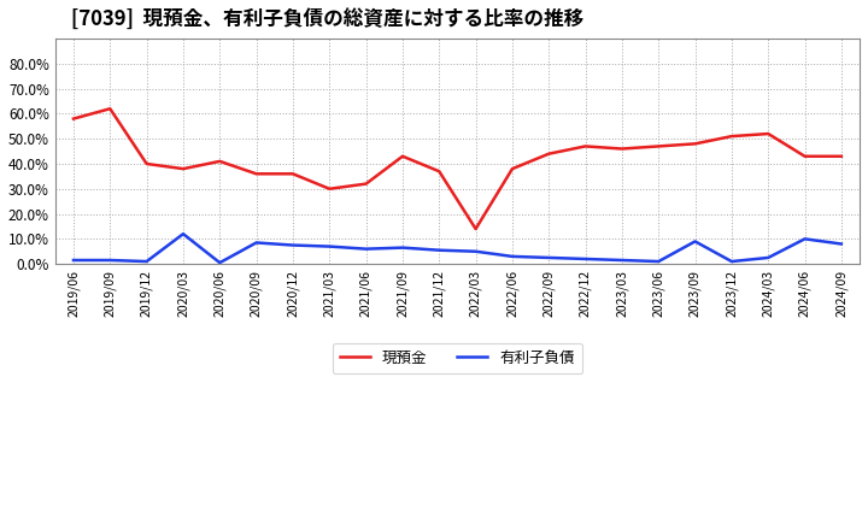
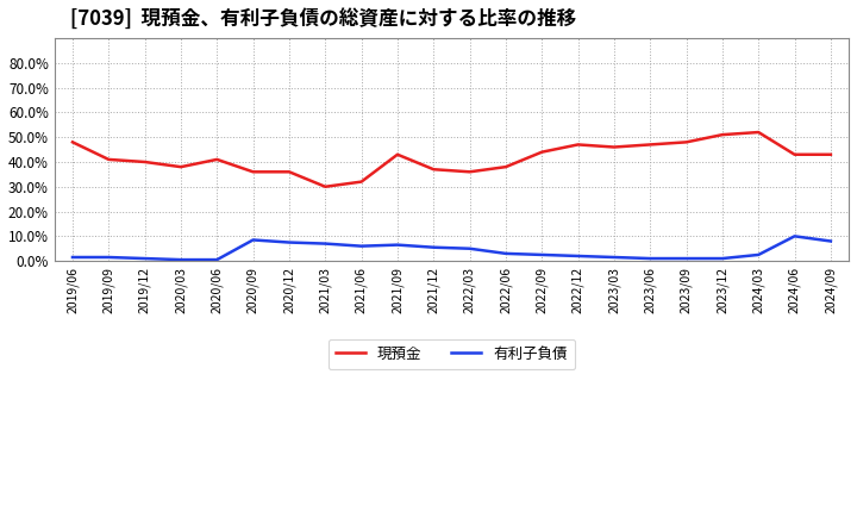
現預金/2019/06: 58% -> 48%
現預金/2019/09: 62% -> 41%
有利子負債/2020/03: 12.0% -> 0.5%
現預金/2022/03: 14% -> 36%
有利子負債/2023/09: 9.0% -> 1.0%
